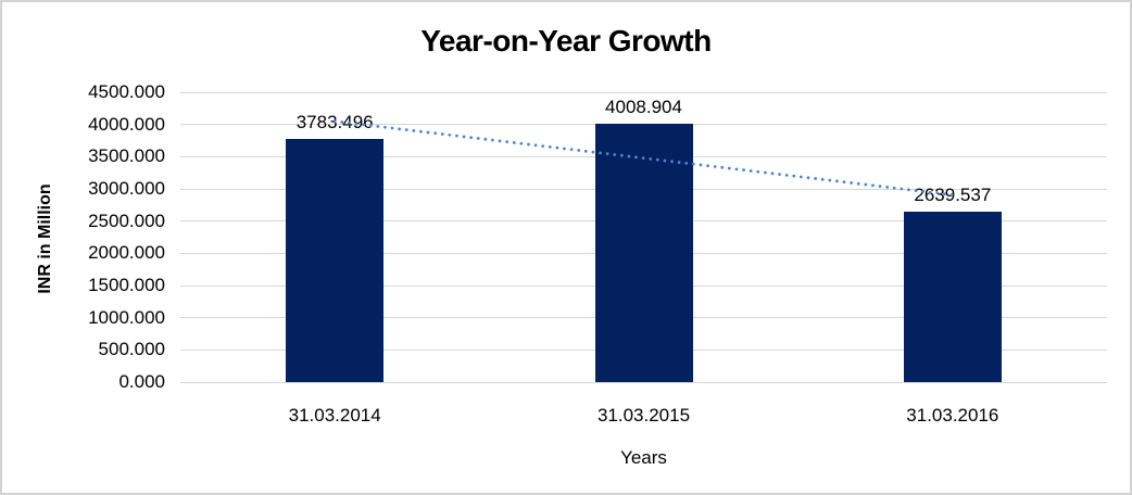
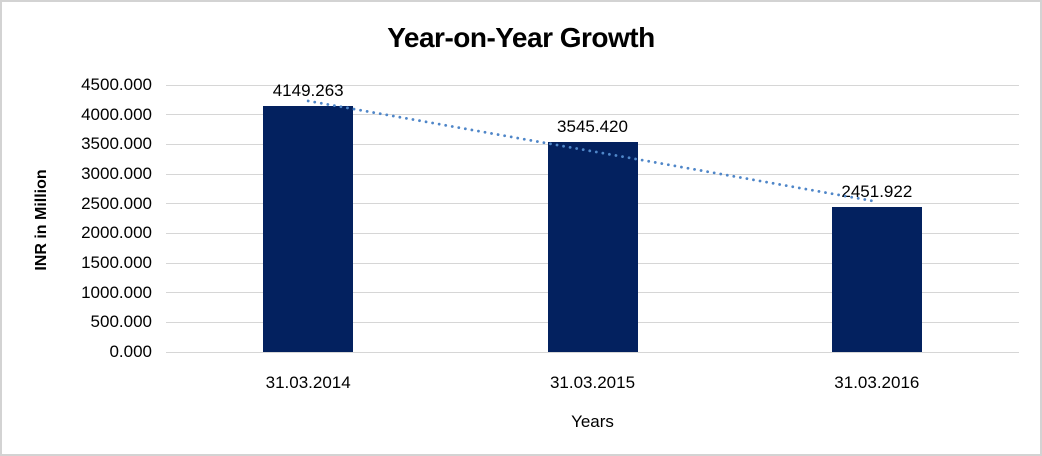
31.03.2014: 3783.496 -> 4149.263
31.03.2015: 4008.904 -> 3545.420
31.03.2016: 2639.537 -> 2451.922
